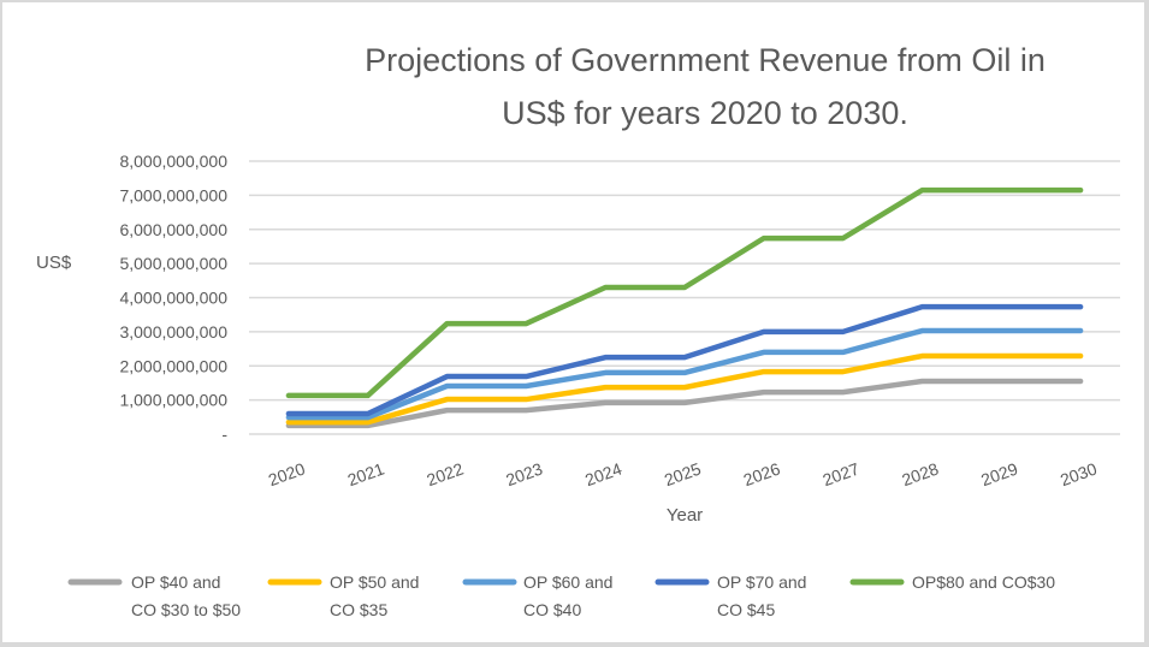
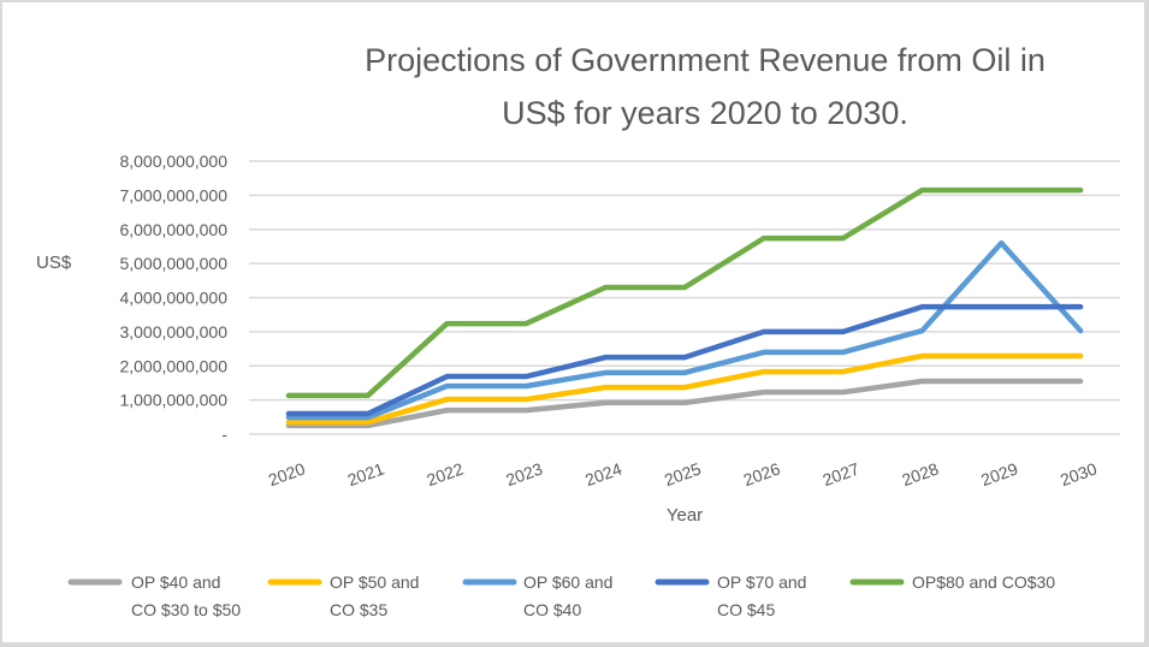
OP $60 and CO $40/2029: 3000000000 -> 5600000000
